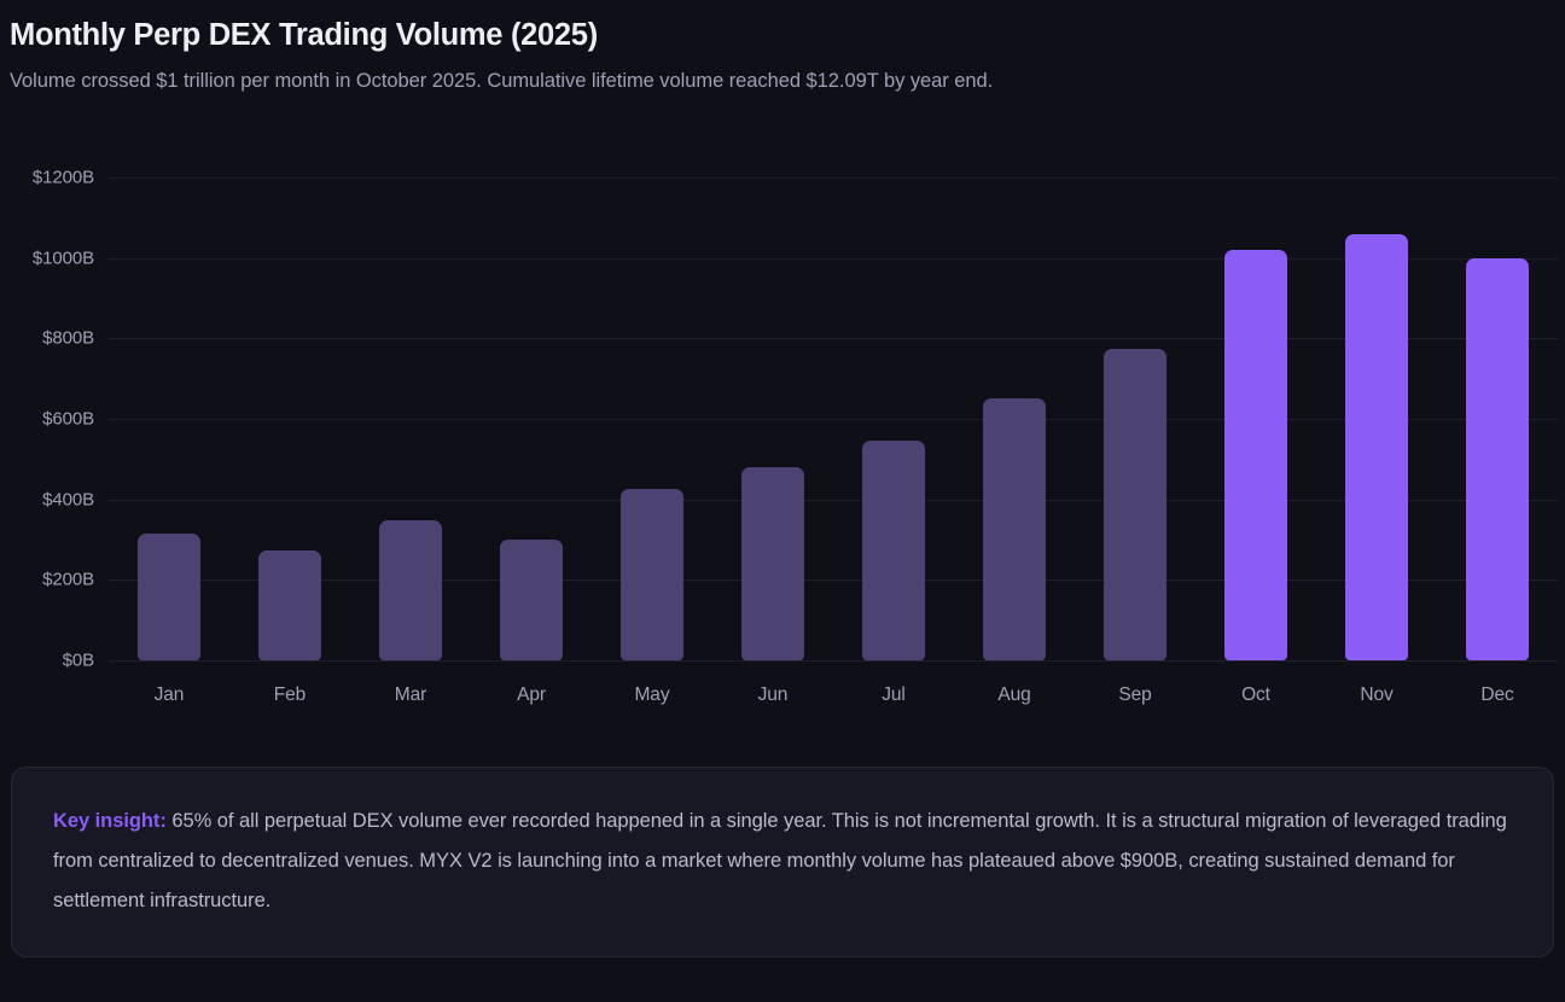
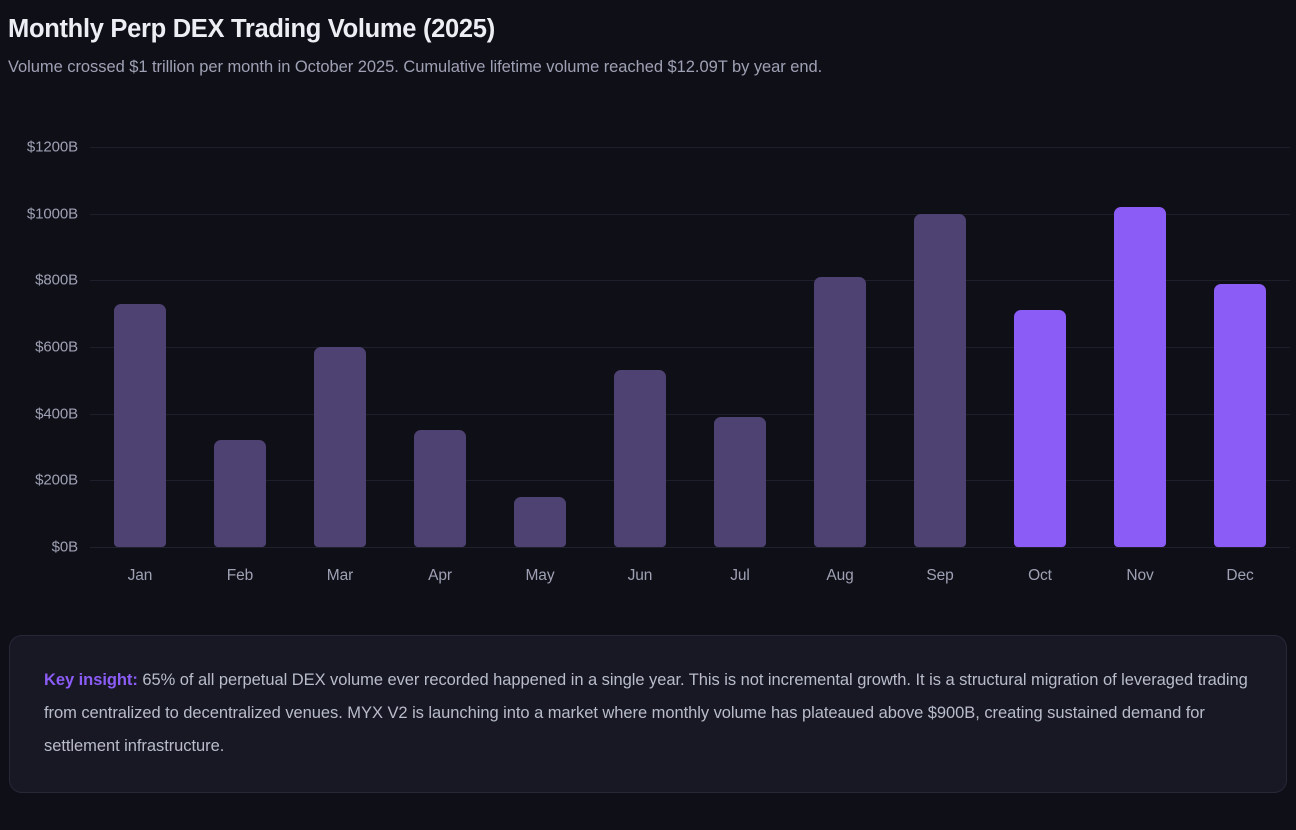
Jan: $320B -> $730B
Feb: $270B -> $320B
Mar: $350B -> $600B
Apr: $300B -> $350B
May: $420B -> $150B
Jun: $480B -> $530B
Jul: $540B -> $390B
Aug: $650B -> $810B
Sep: $780B -> $1000B
Oct: $1020B -> $710B
Nov: $1060B -> $1020B
Dec: $1000B -> $790B
